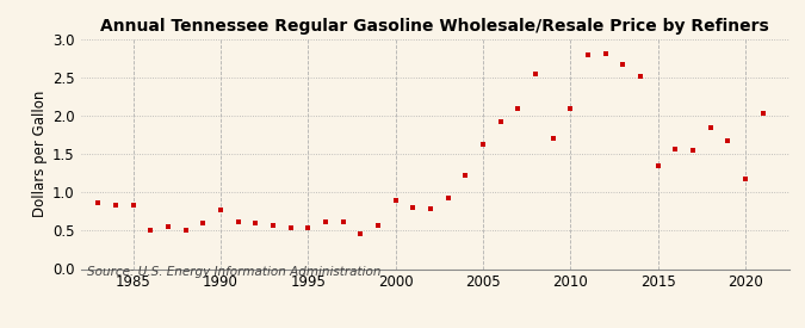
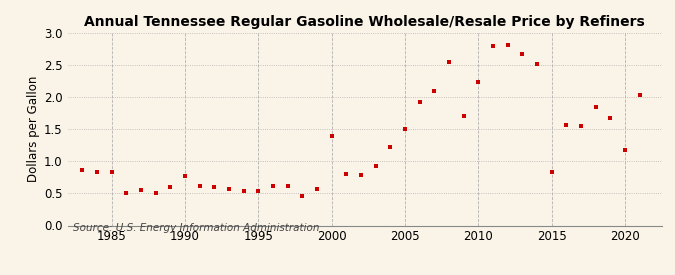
2000: 0.89 -> 1.40
2005: 1.63 -> 1.50
2010: 2.10 -> 2.24
2015: 1.35 -> 0.84
